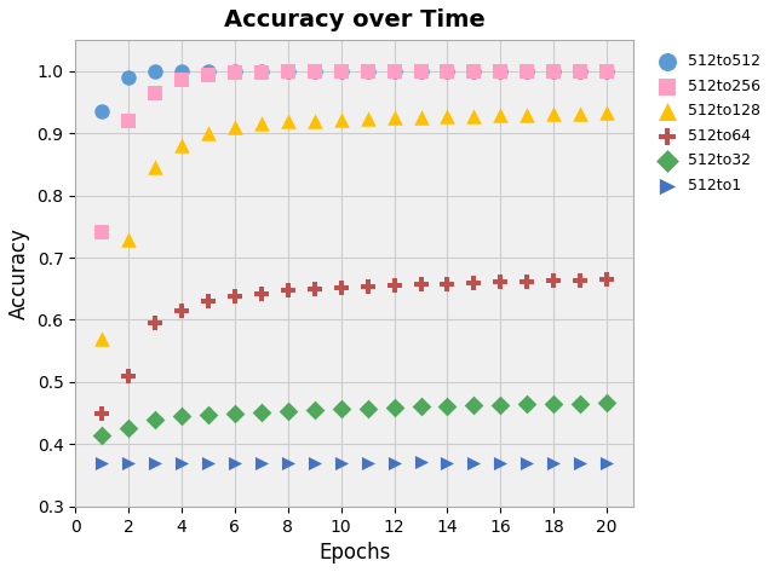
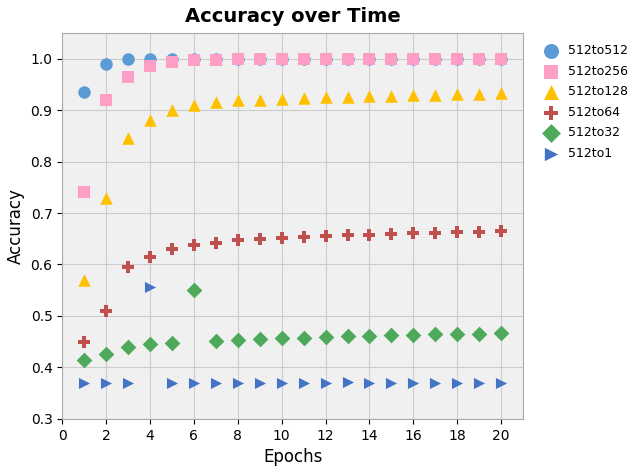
512to1/4: 0.370 -> 0.556
512to32/6: 0.450 -> 0.550
